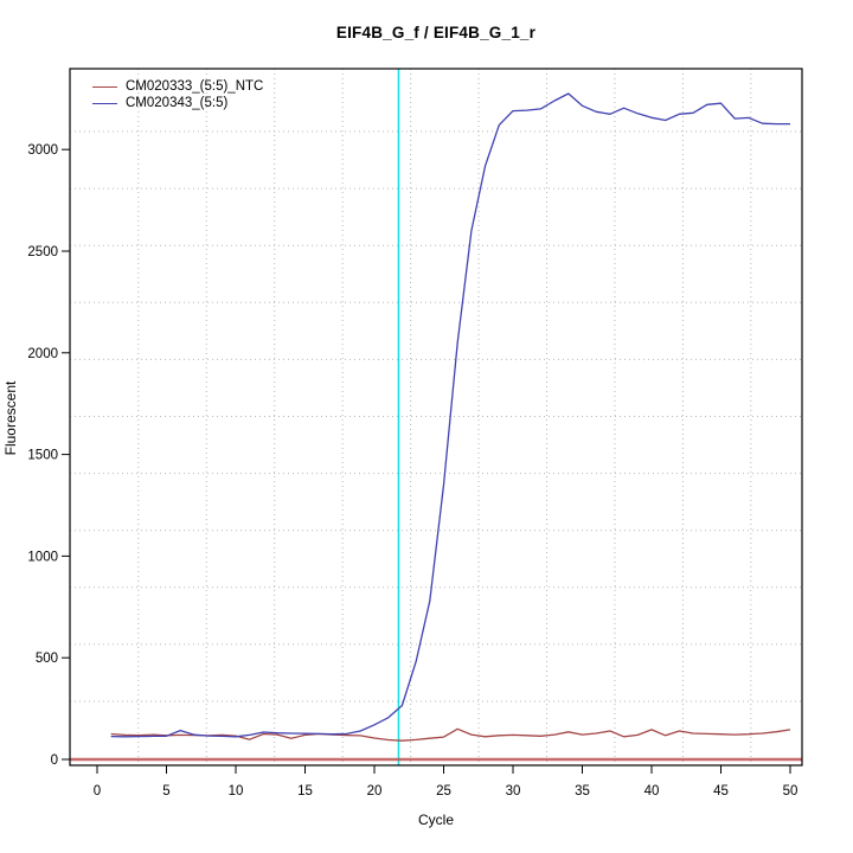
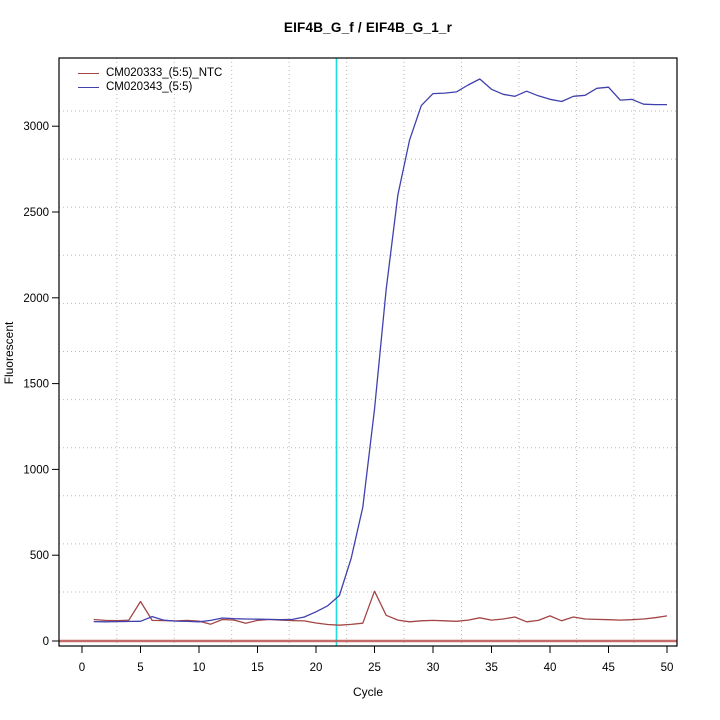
CM020333_(5:5)_NTC/5: 120 -> 230
CM020333_(5:5)_NTC/25: 110 -> 290
